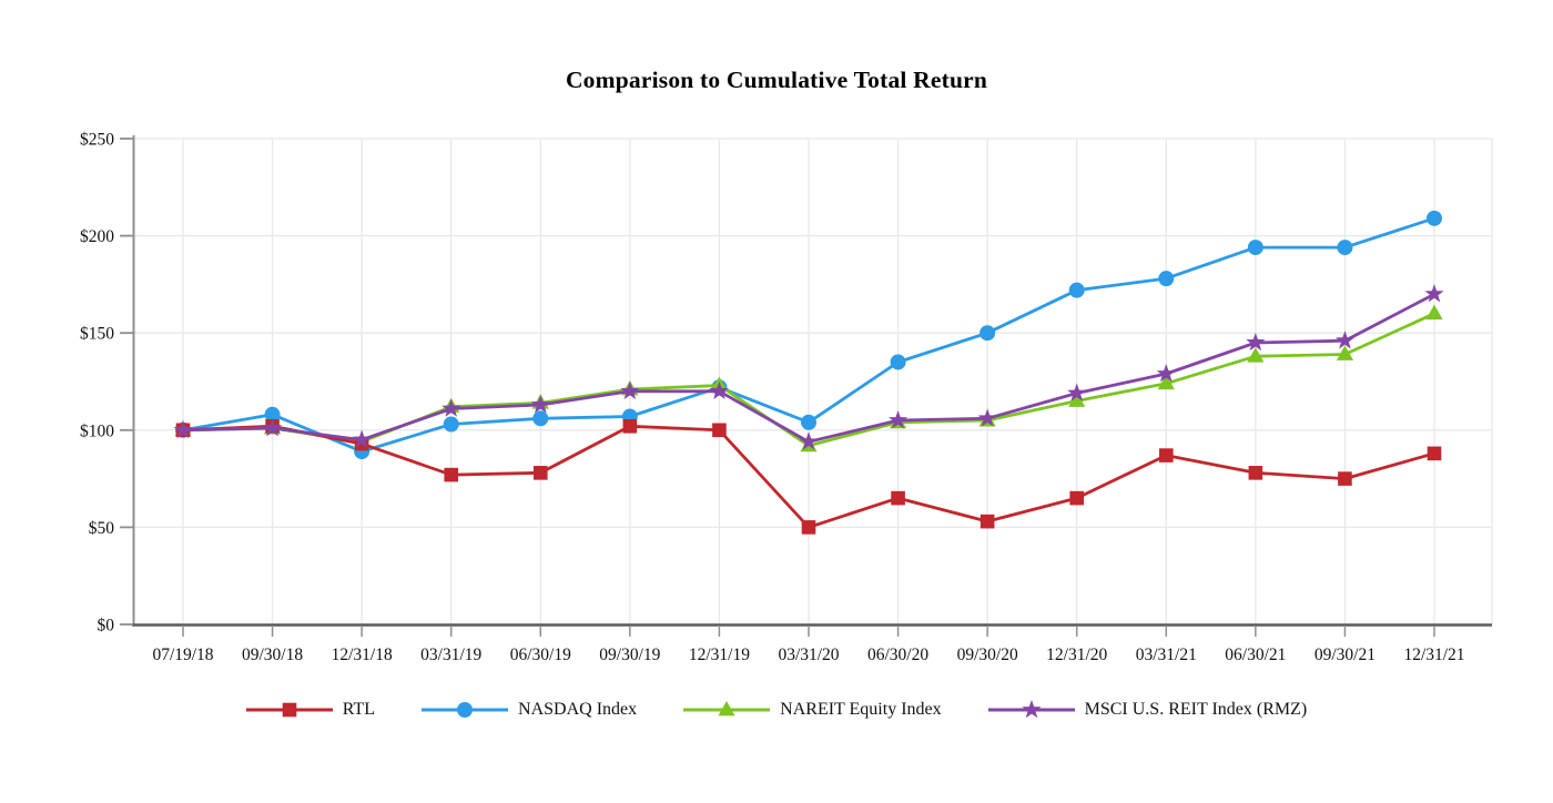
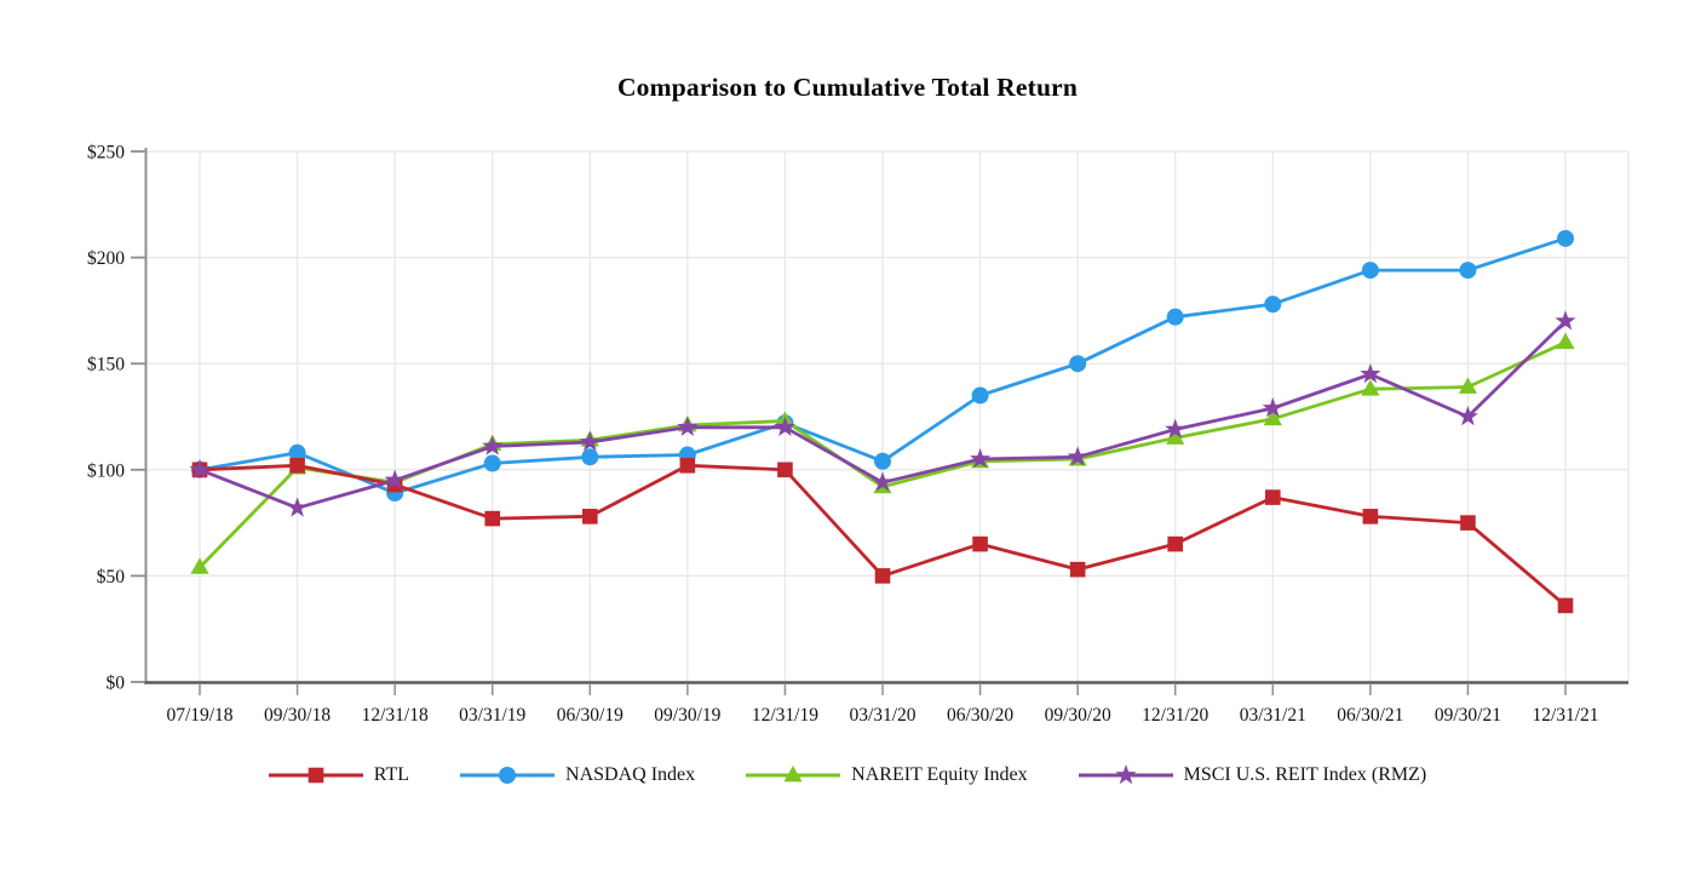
NAREIT Equity Index/07/19/18: $100 -> $54
MSCI U.S. REIT Index (RMZ)/09/30/18: $101 -> $82
MSCI U.S. REIT Index (RMZ)/09/30/21: $146 -> $125
RTL/12/31/21: $88 -> $36
